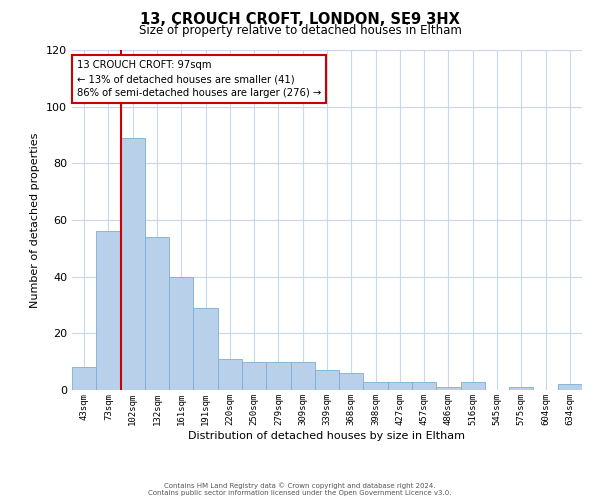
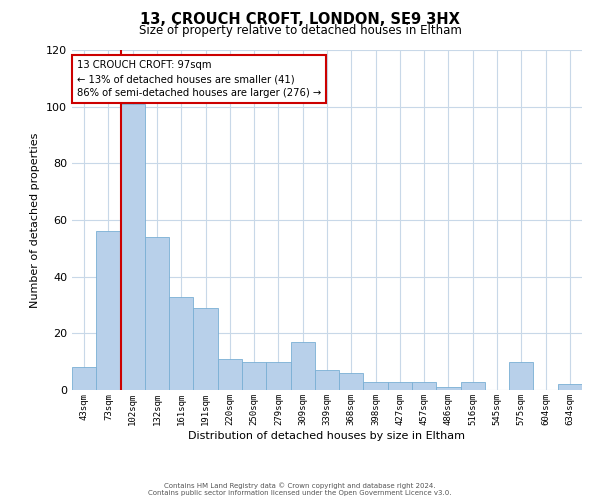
102sqm: 89 -> 101
161sqm: 40 -> 33
309sqm: 10 -> 17
575sqm: 1 -> 10
